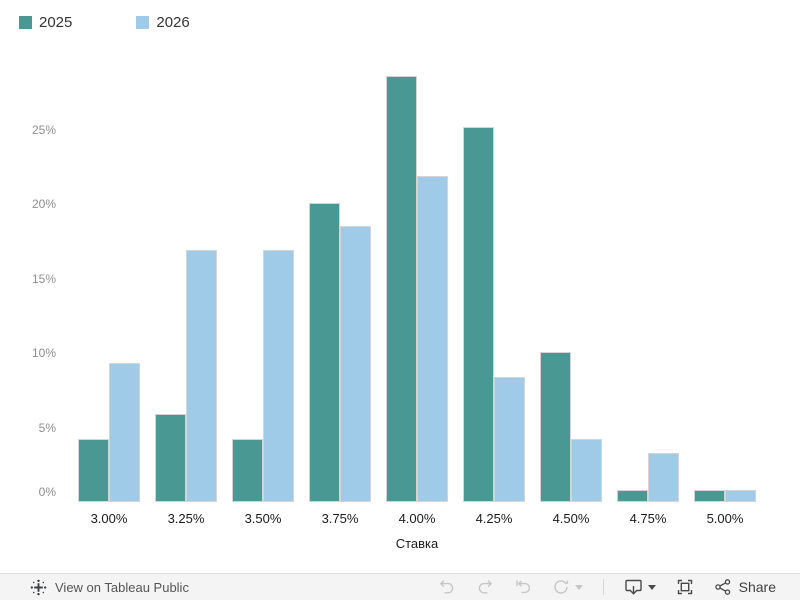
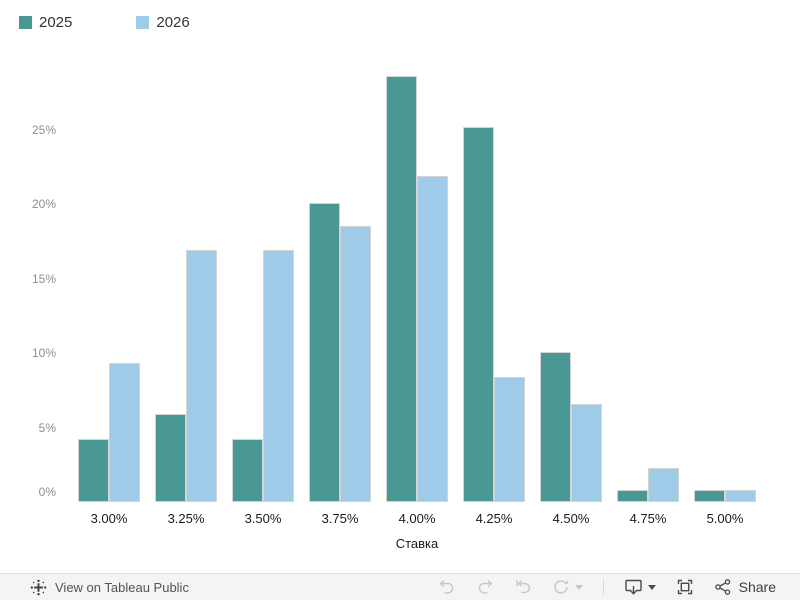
2026/4.50%: 4.2% -> 6.6%
2026/4.75%: 3.3% -> 2.3%
